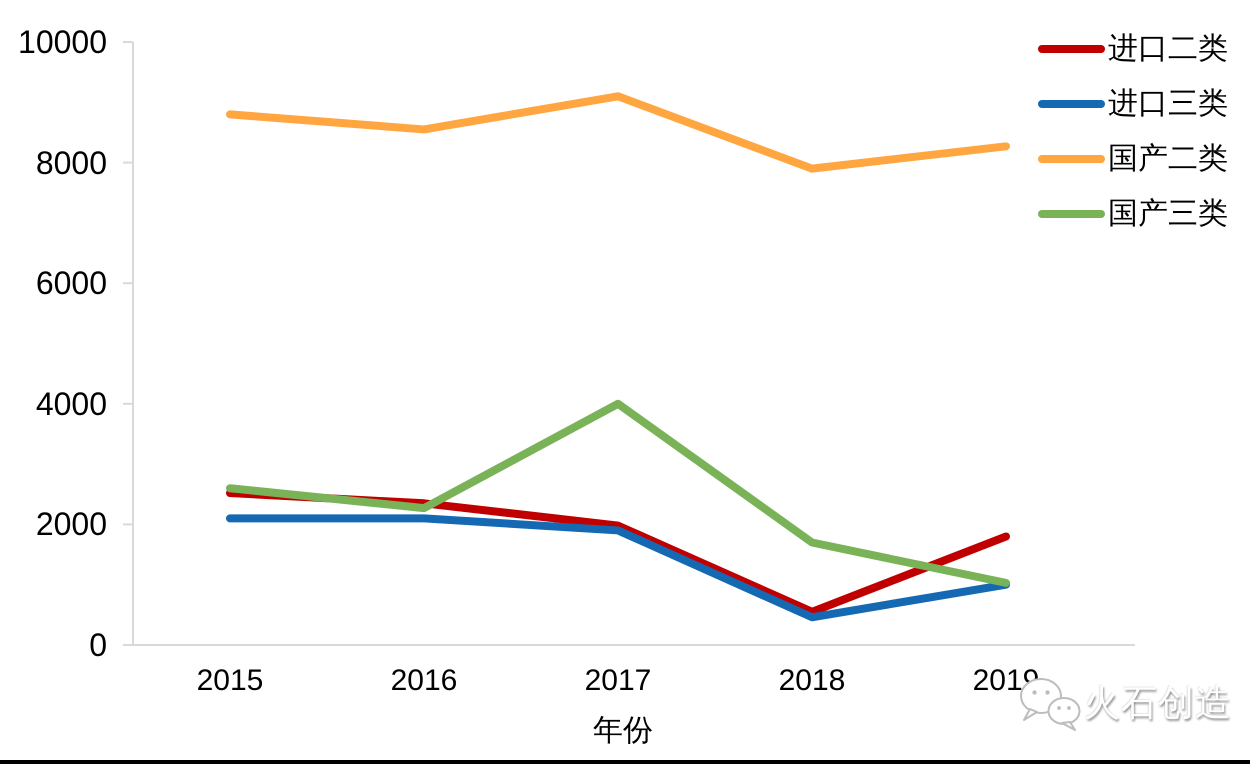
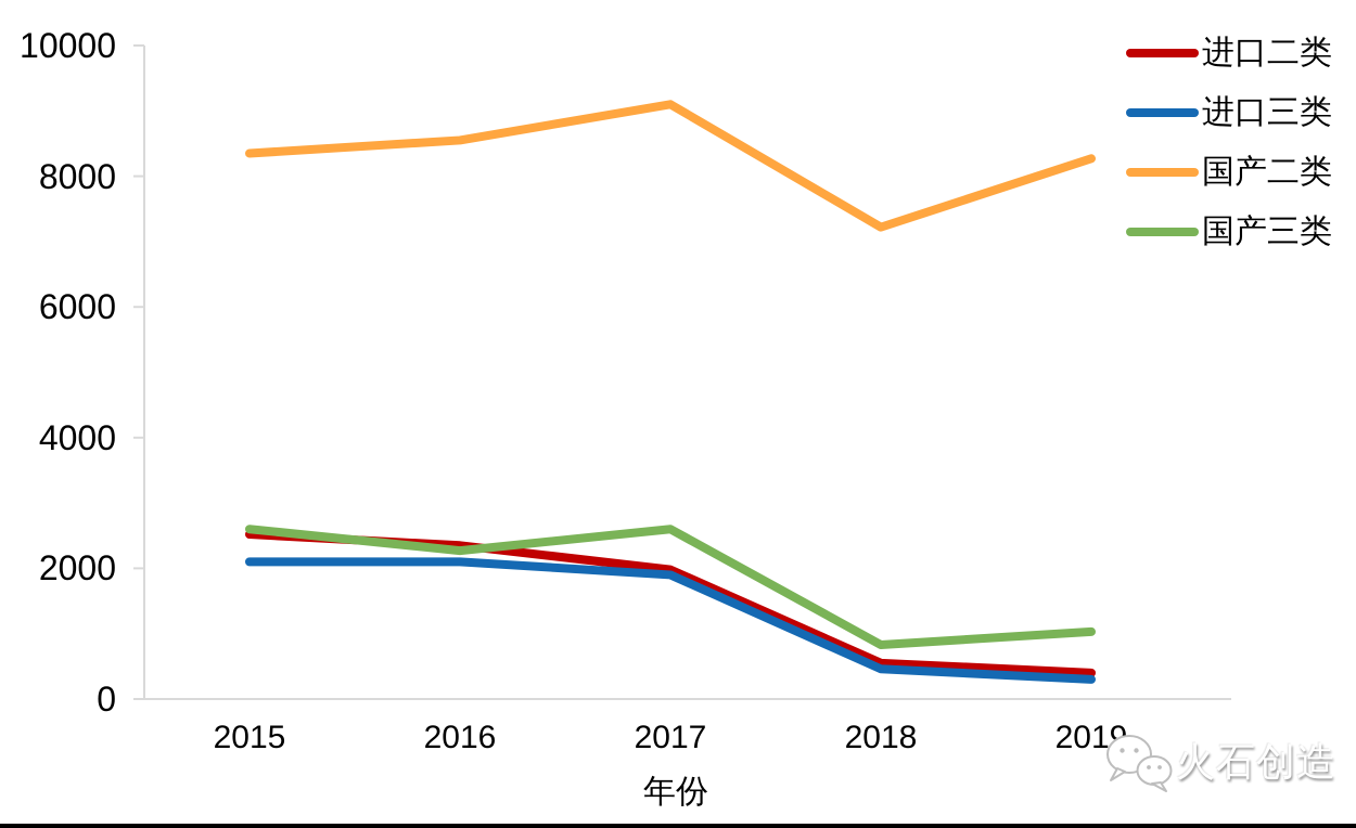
国产二类/2015: 8800 -> 8400
国产三类/2017: 4000 -> 2600
国产二类/2018: 7900 -> 7200
国产三类/2018: 1700 -> 800
进口二类/2019: 1800 -> 400
进口三类/2019: 1000 -> 300
